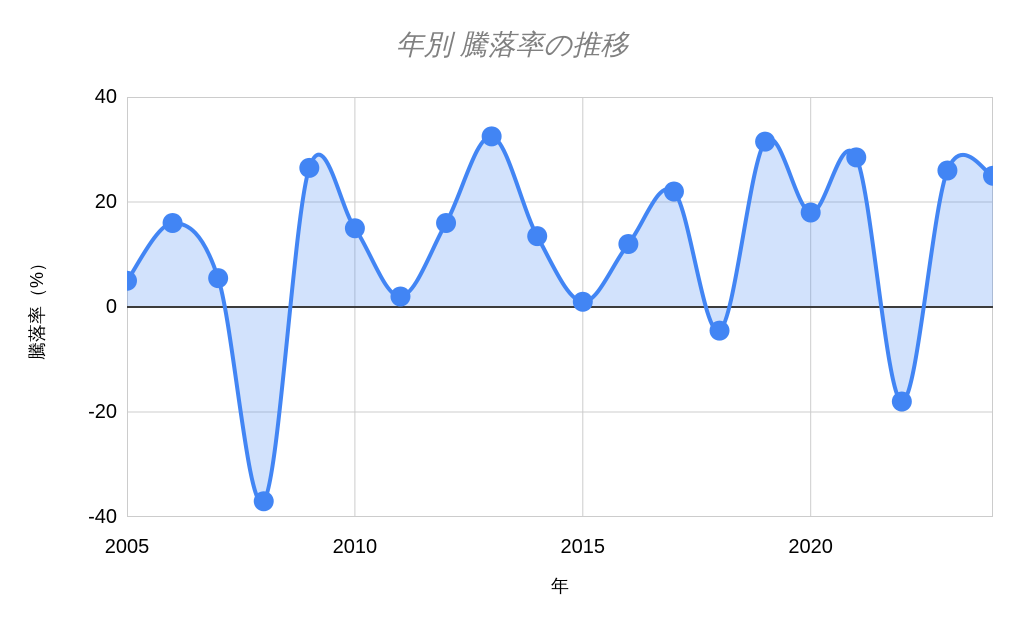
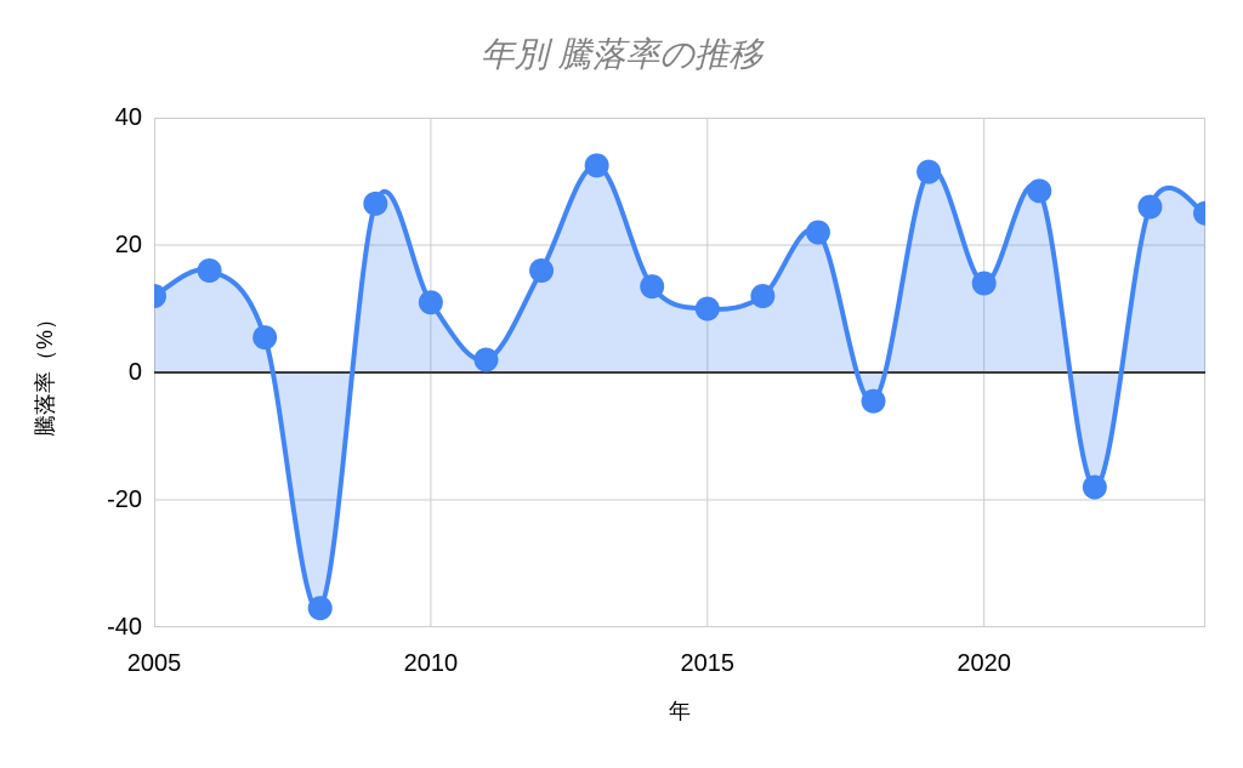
2005: 5 -> 12
2010: 15 -> 11
2015: 1 -> 10
2020: 18 -> 14
